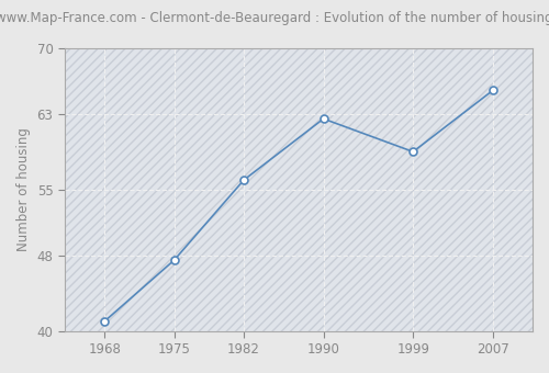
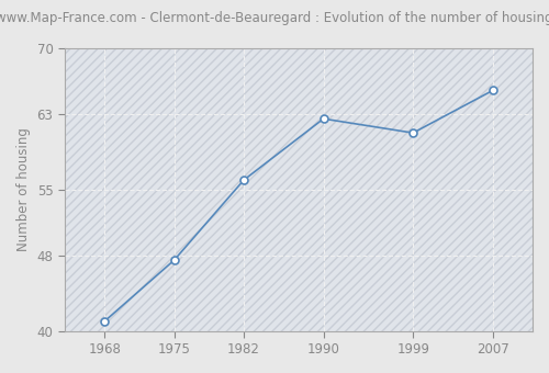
1999: 59.0 -> 61.0
